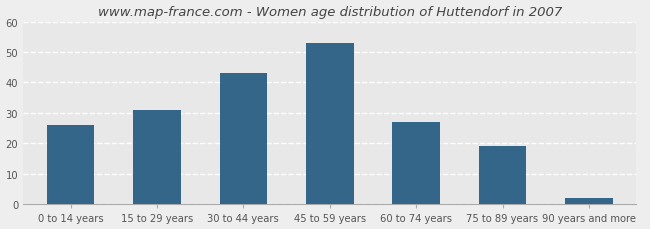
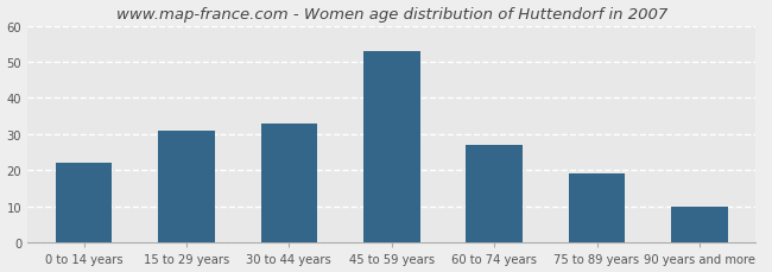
0 to 14 years: 26 -> 22
30 to 44 years: 43 -> 33
90 years and more: 2 -> 10
